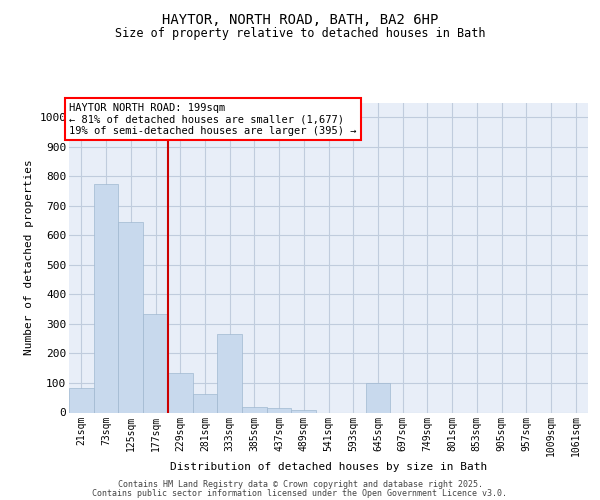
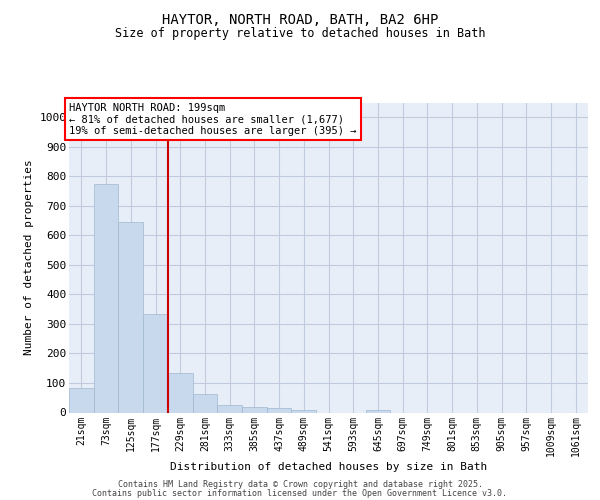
333sqm: 265 -> 26
645sqm: 100 -> 7
